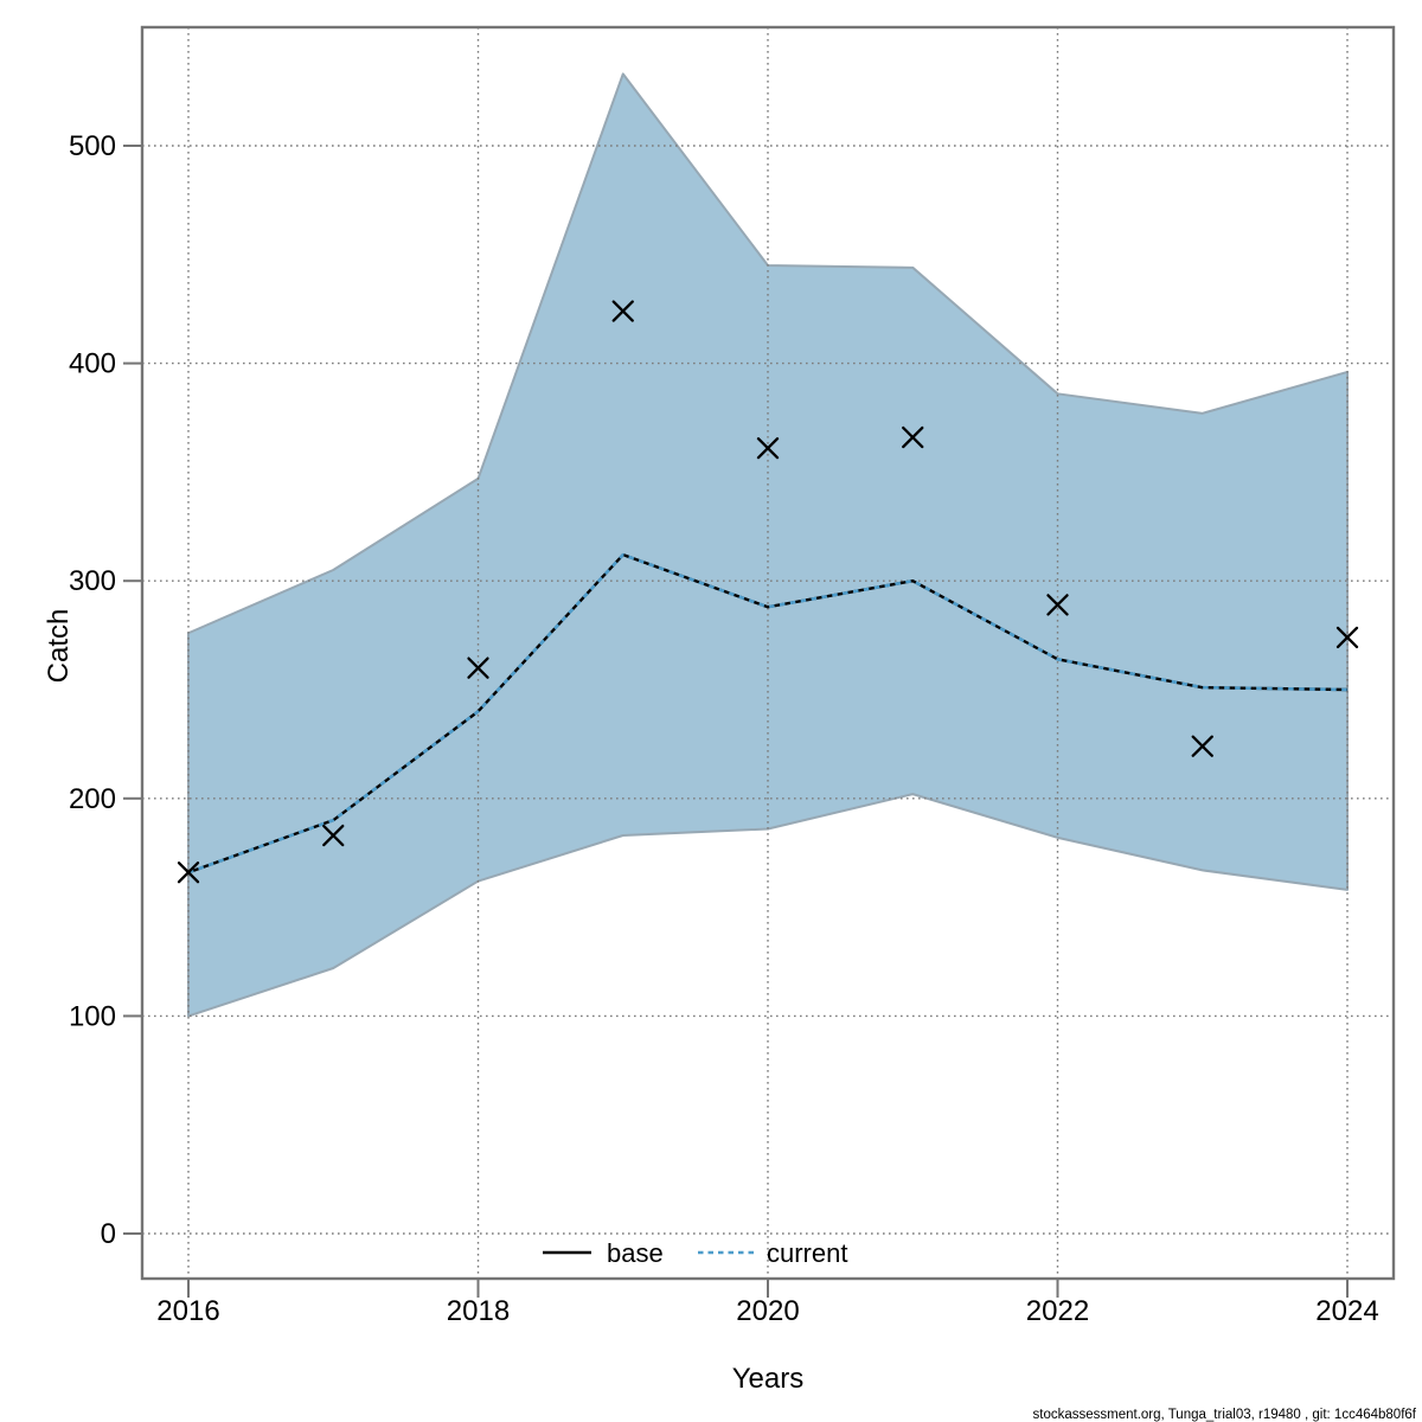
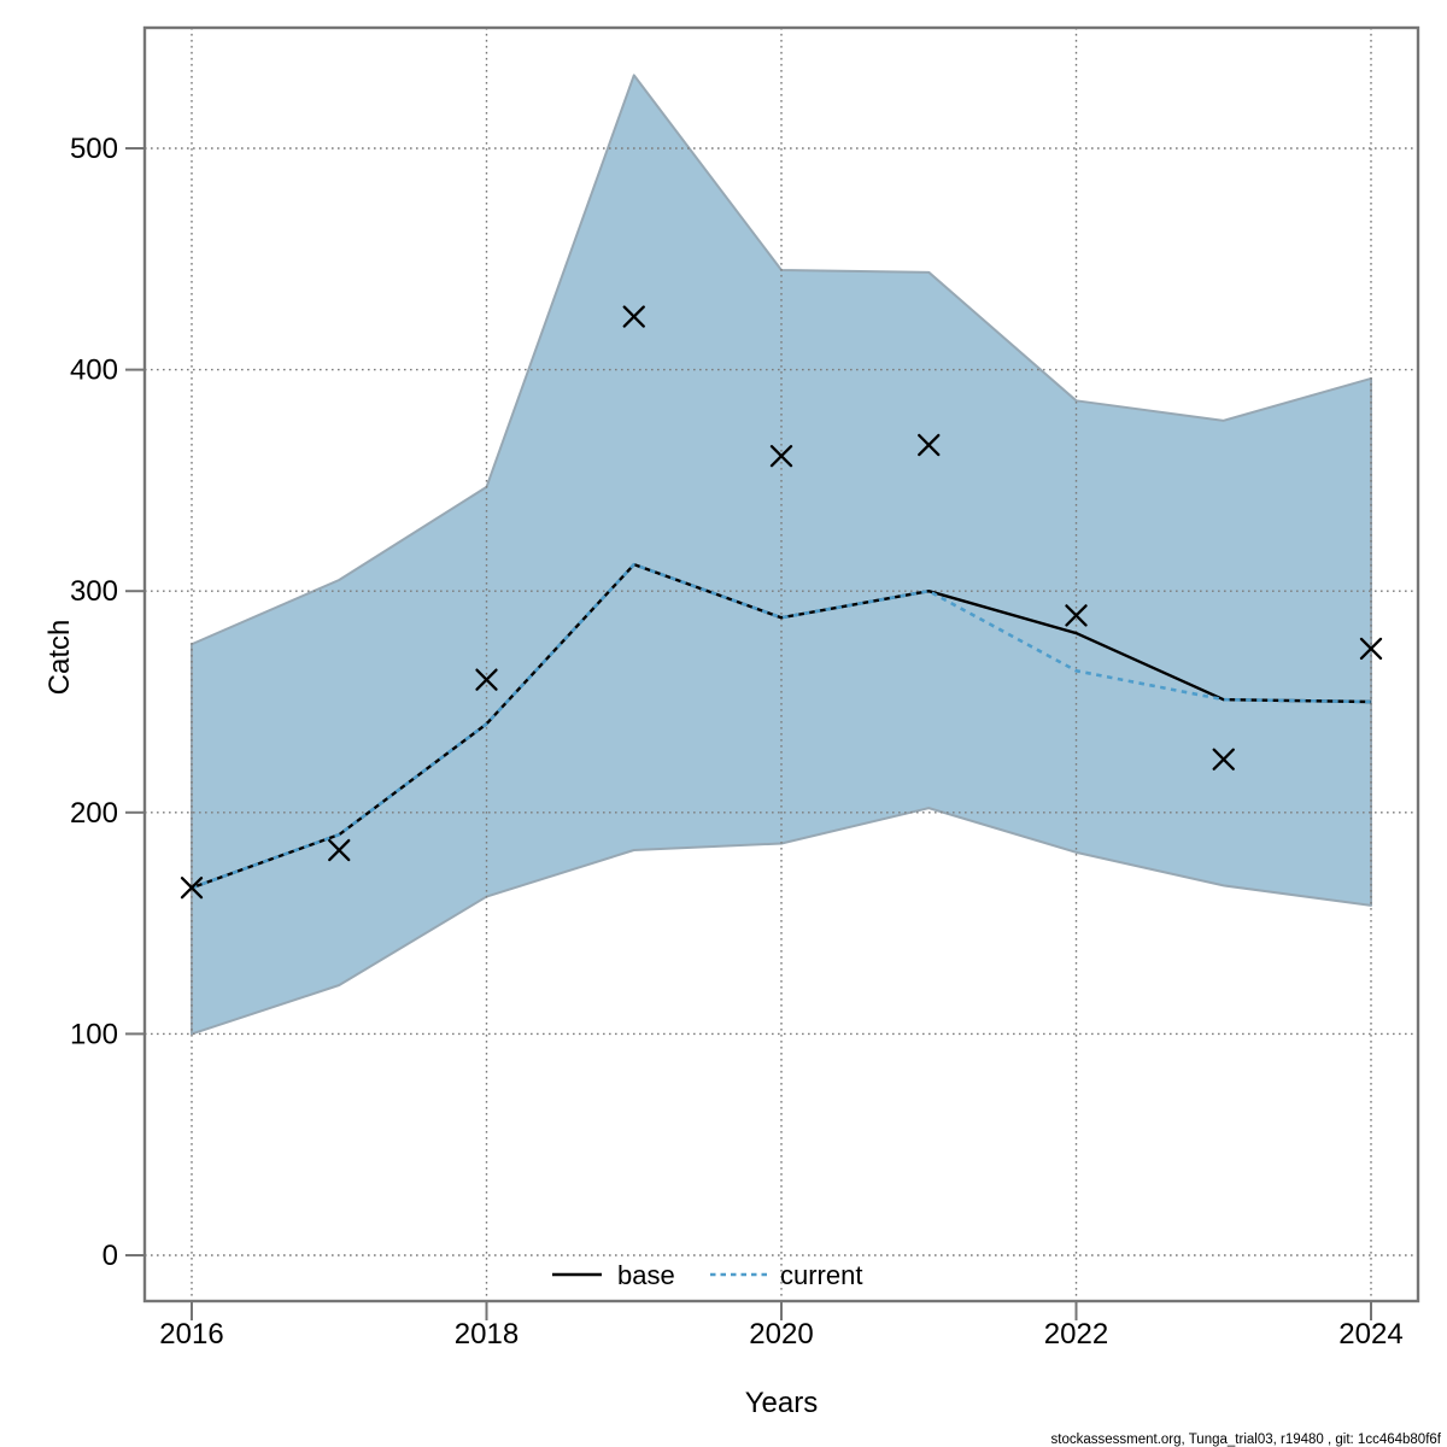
base/2022: 264 -> 281
